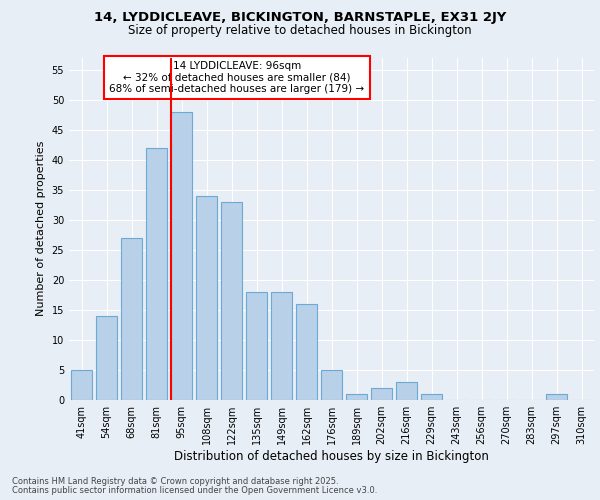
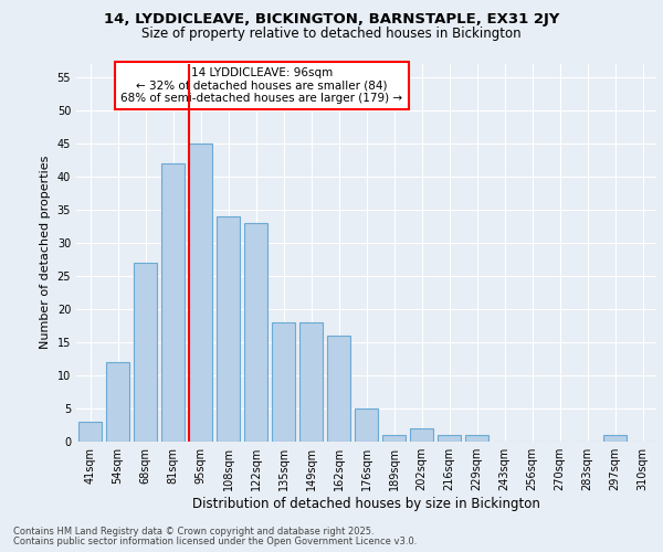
41sqm: 5 -> 3
54sqm: 14 -> 12
95sqm: 48 -> 45
216sqm: 3 -> 1
